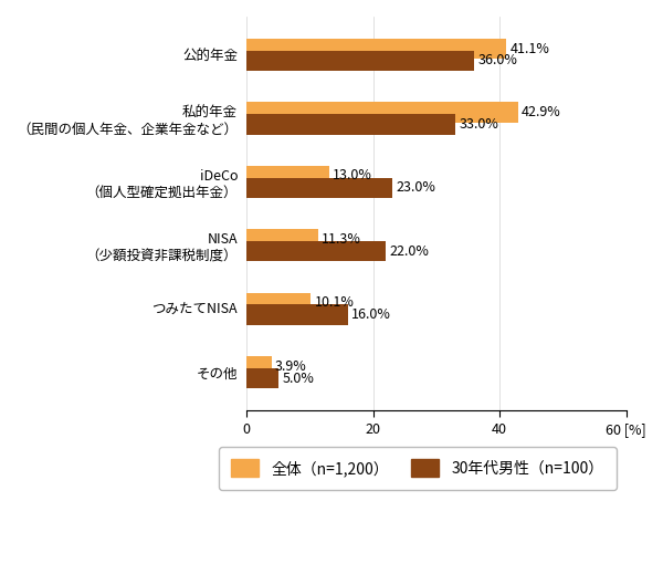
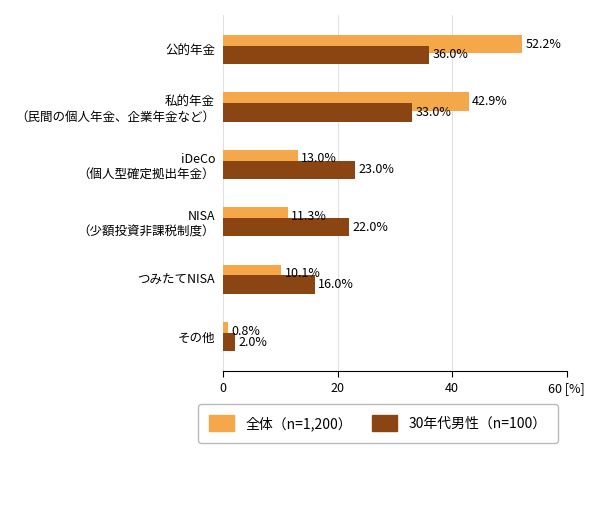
全体（n=1,200）/公的年金: 41.1% -> 52.2%
全体（n=1,200）/その他: 3.9% -> 0.8%
30年代男性（n=100）/その他: 5.0% -> 2.0%
